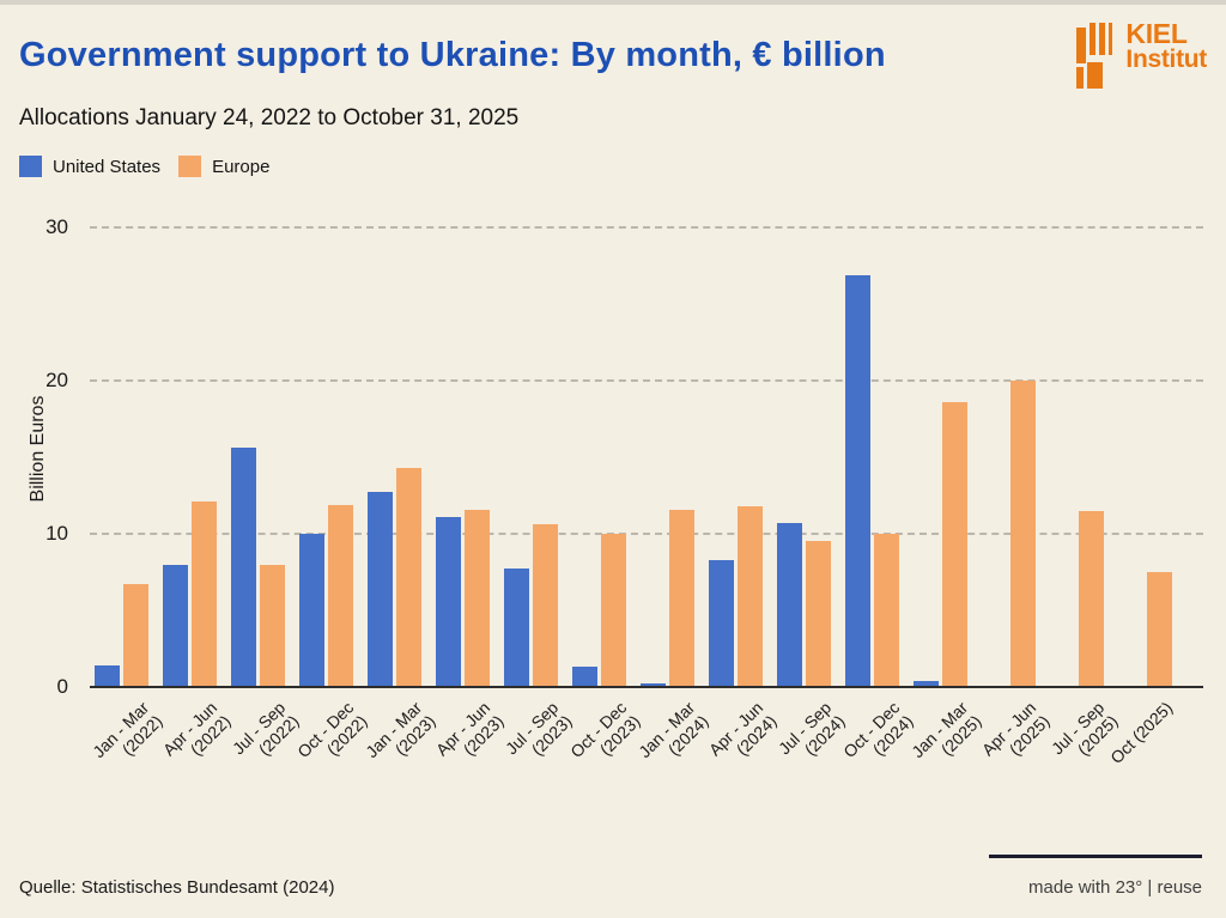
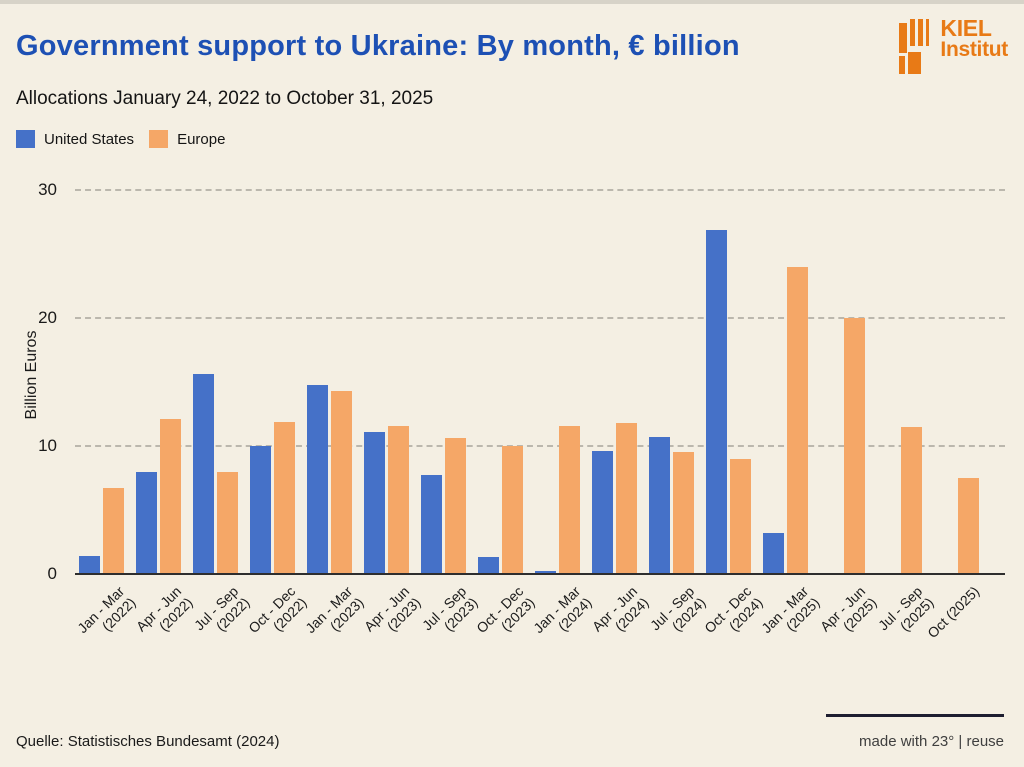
United States/Jan - Mar (2023): 12.7 -> 14.8
United States/Apr - Jun (2024): 8.3 -> 9.6
Europe/Oct - Dec (2024): 10.0 -> 9.0
United States/Jan - Mar (2025): 0.4 -> 3.2
Europe/Jan - Mar (2025): 18.6 -> 24.0
